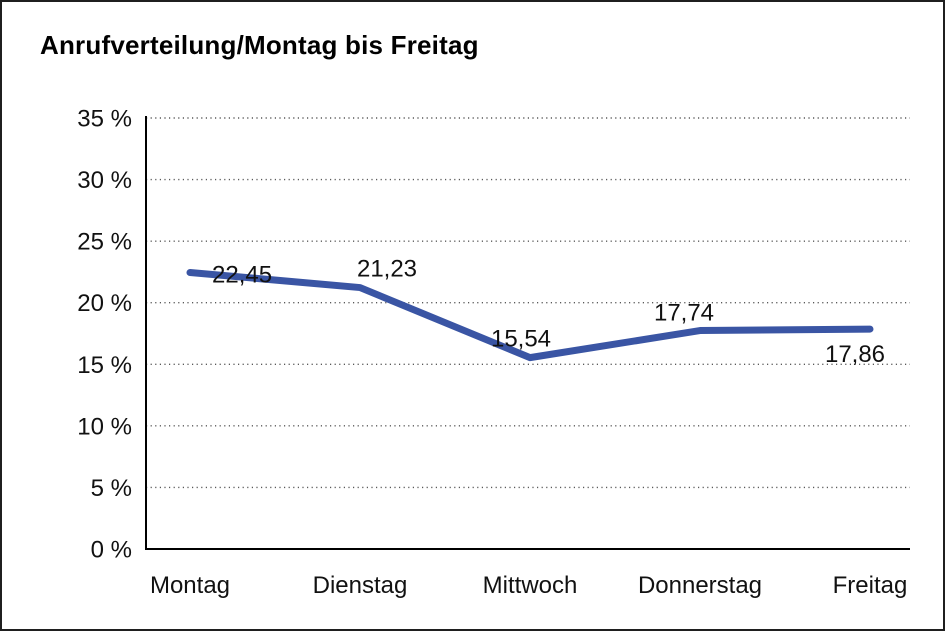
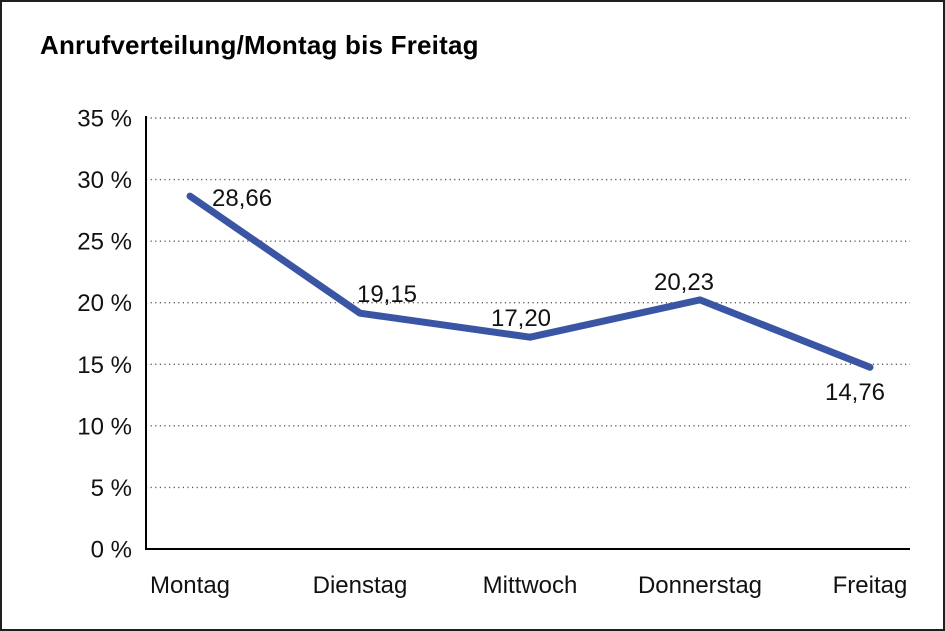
Montag: 22,45 -> 28,66
Dienstag: 21,23 -> 19,15
Mittwoch: 15,54 -> 17,20
Donnerstag: 17,74 -> 20,23
Freitag: 17,86 -> 14,76
